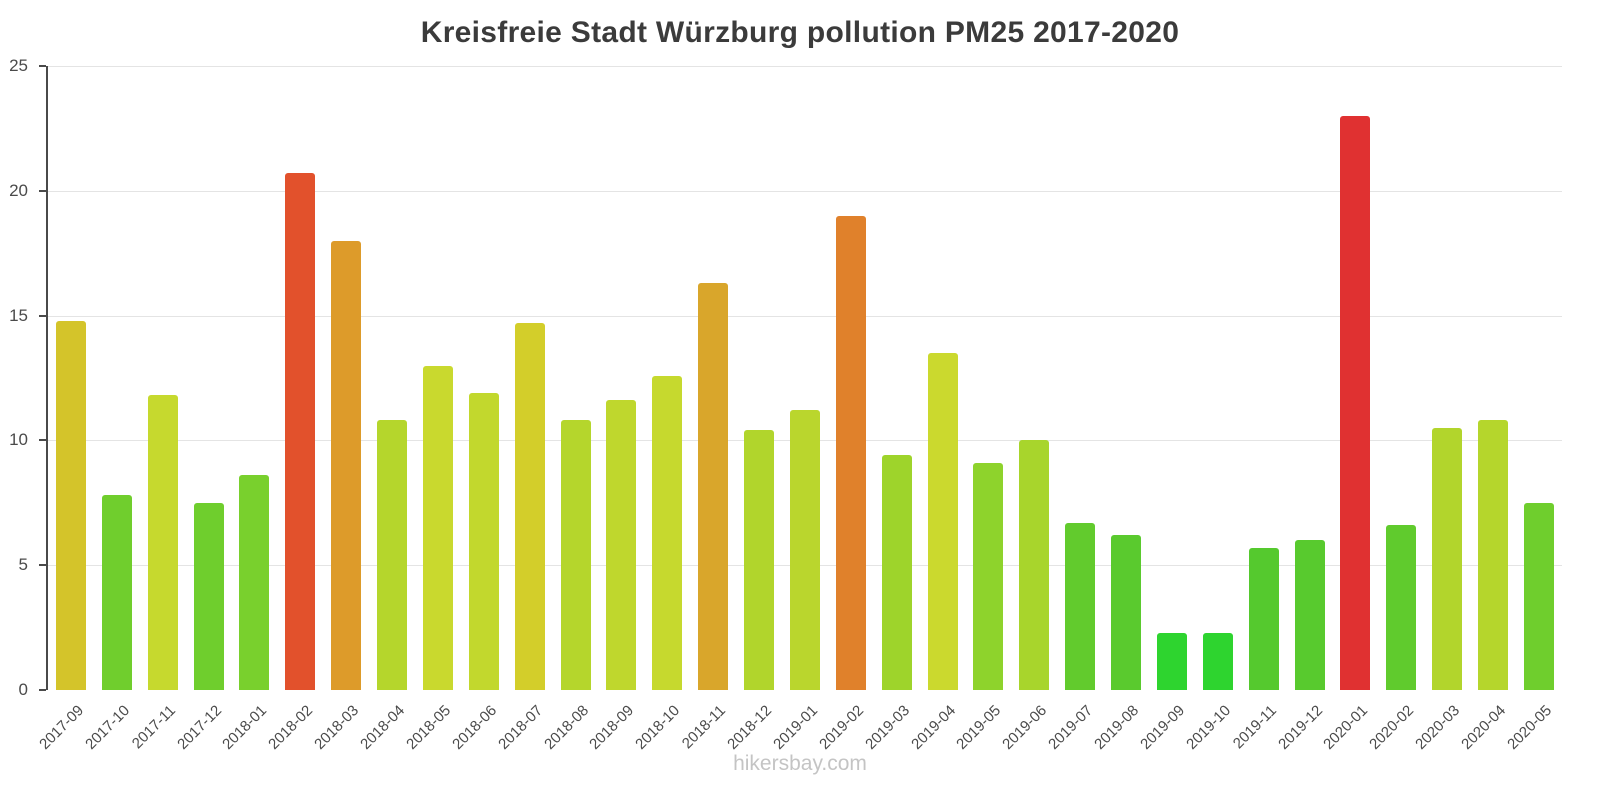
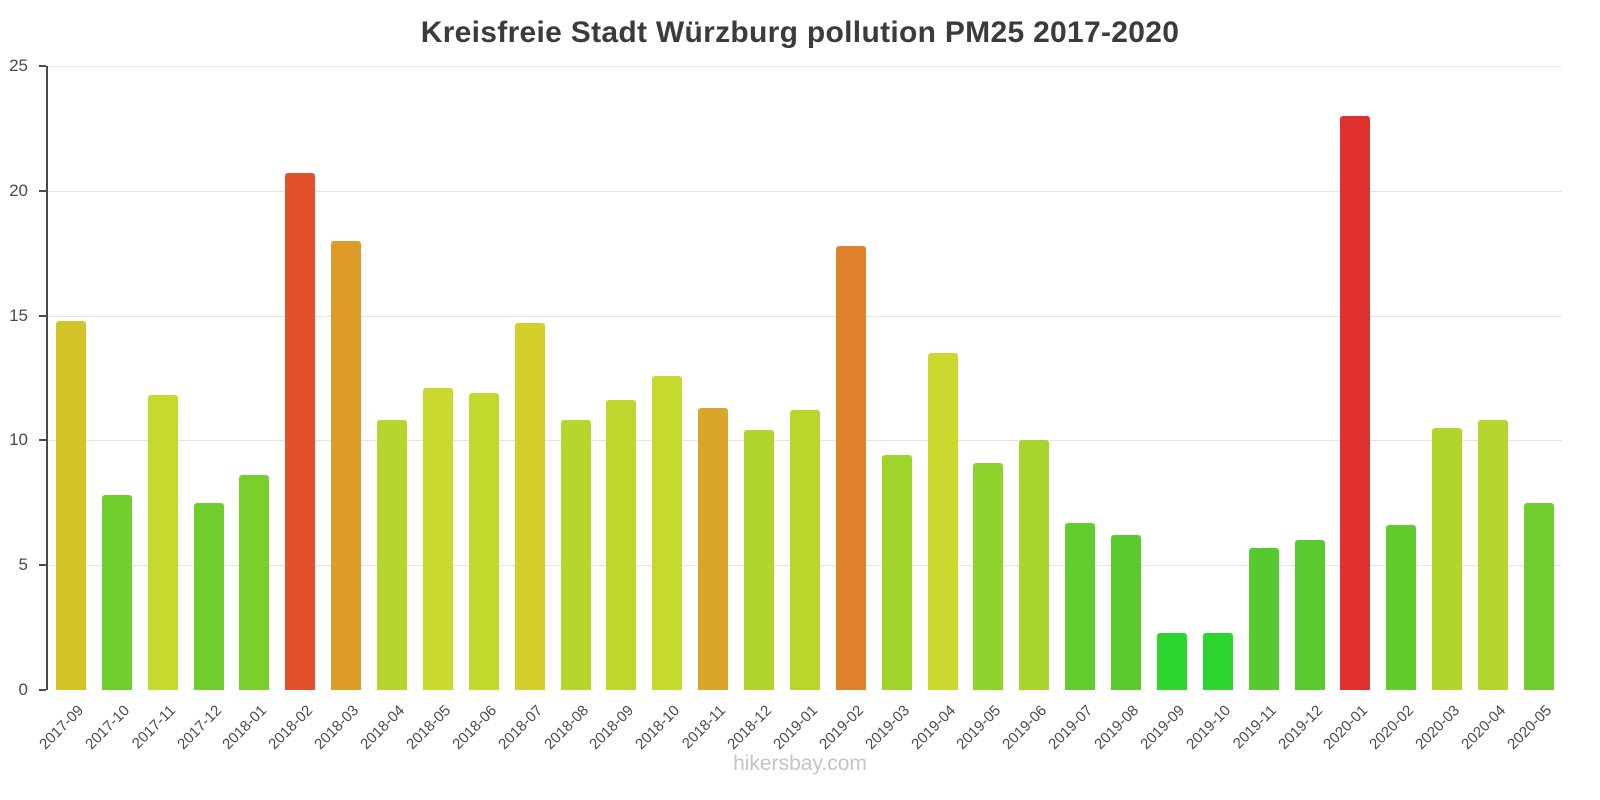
2018-05: 13.0 -> 12.1
2018-11: 16.3 -> 11.3
2019-02: 19.0 -> 17.8
